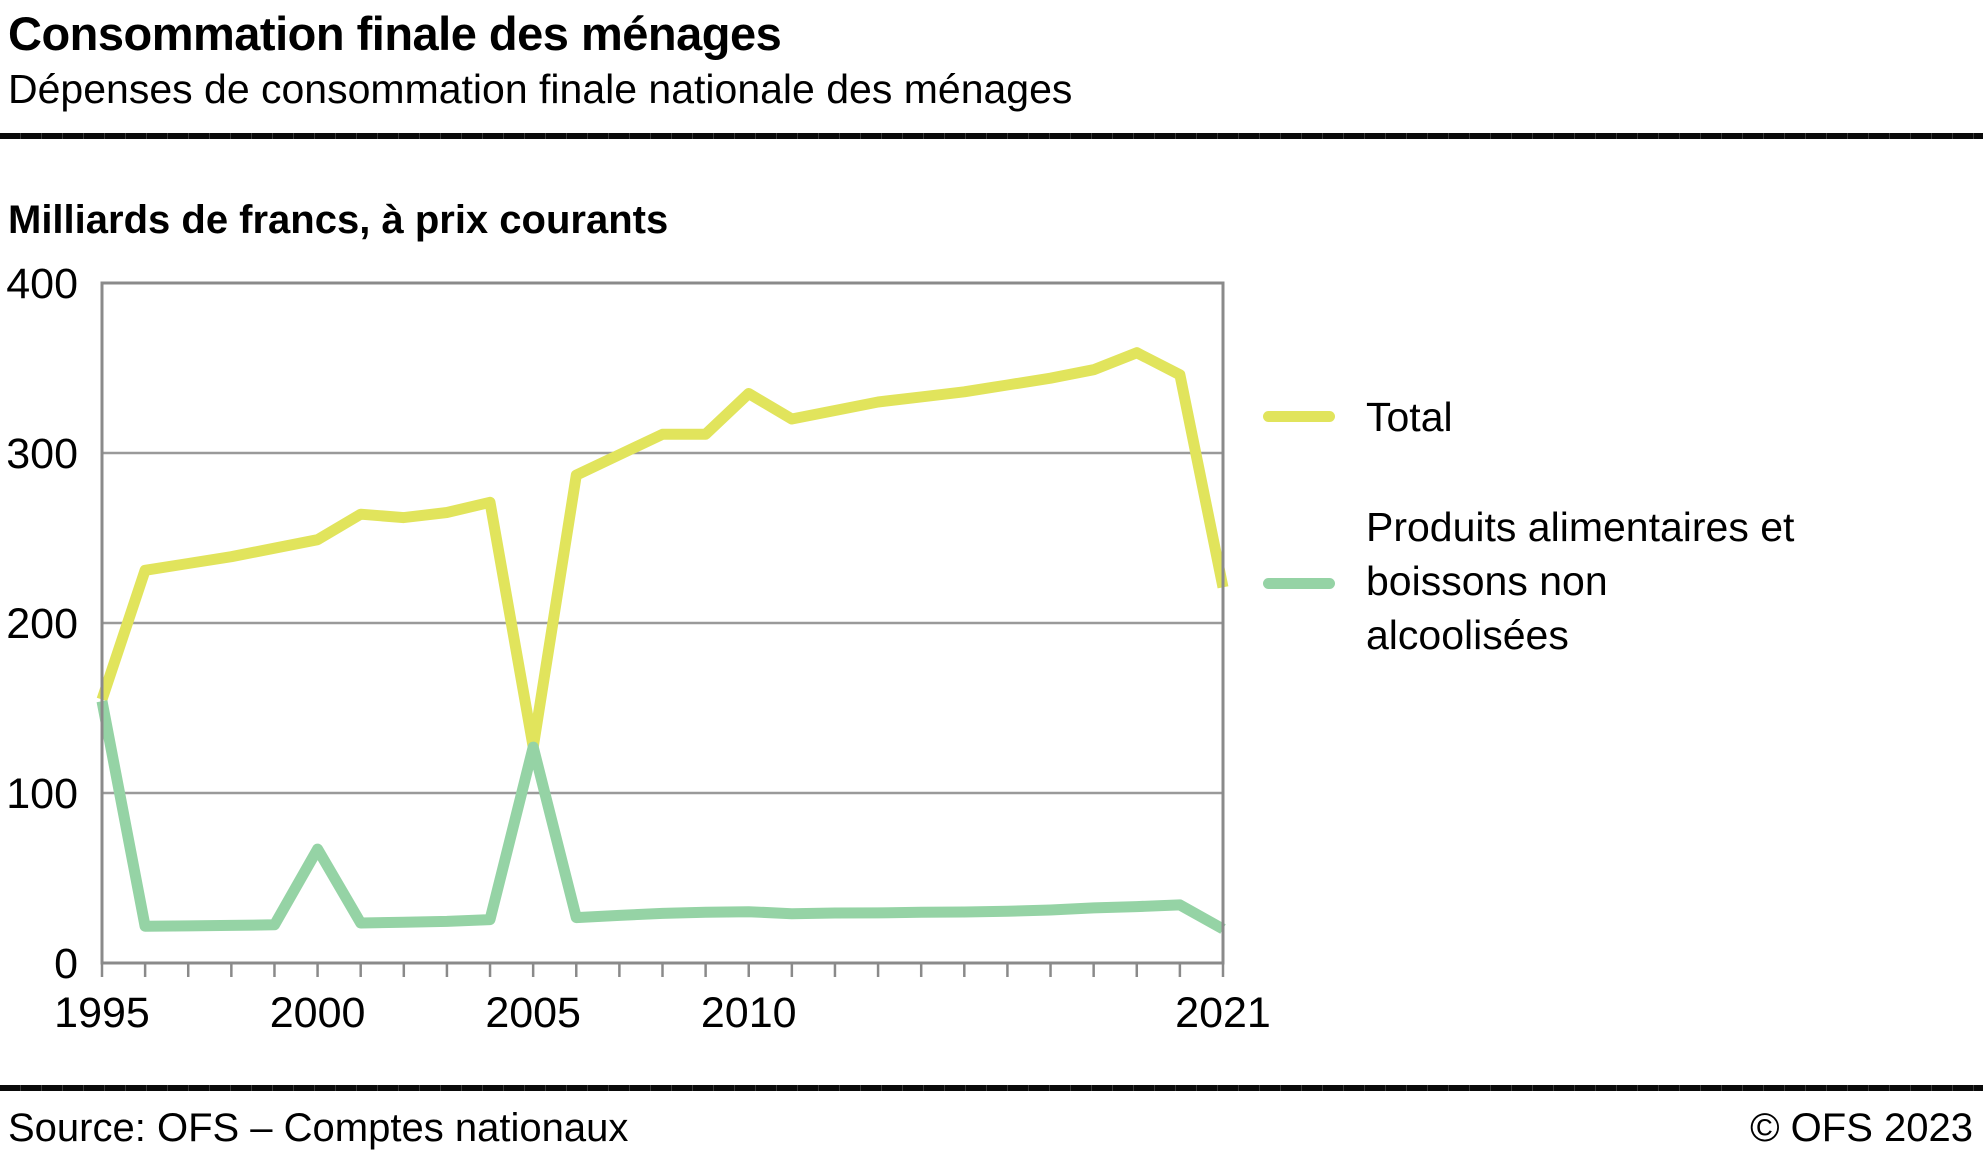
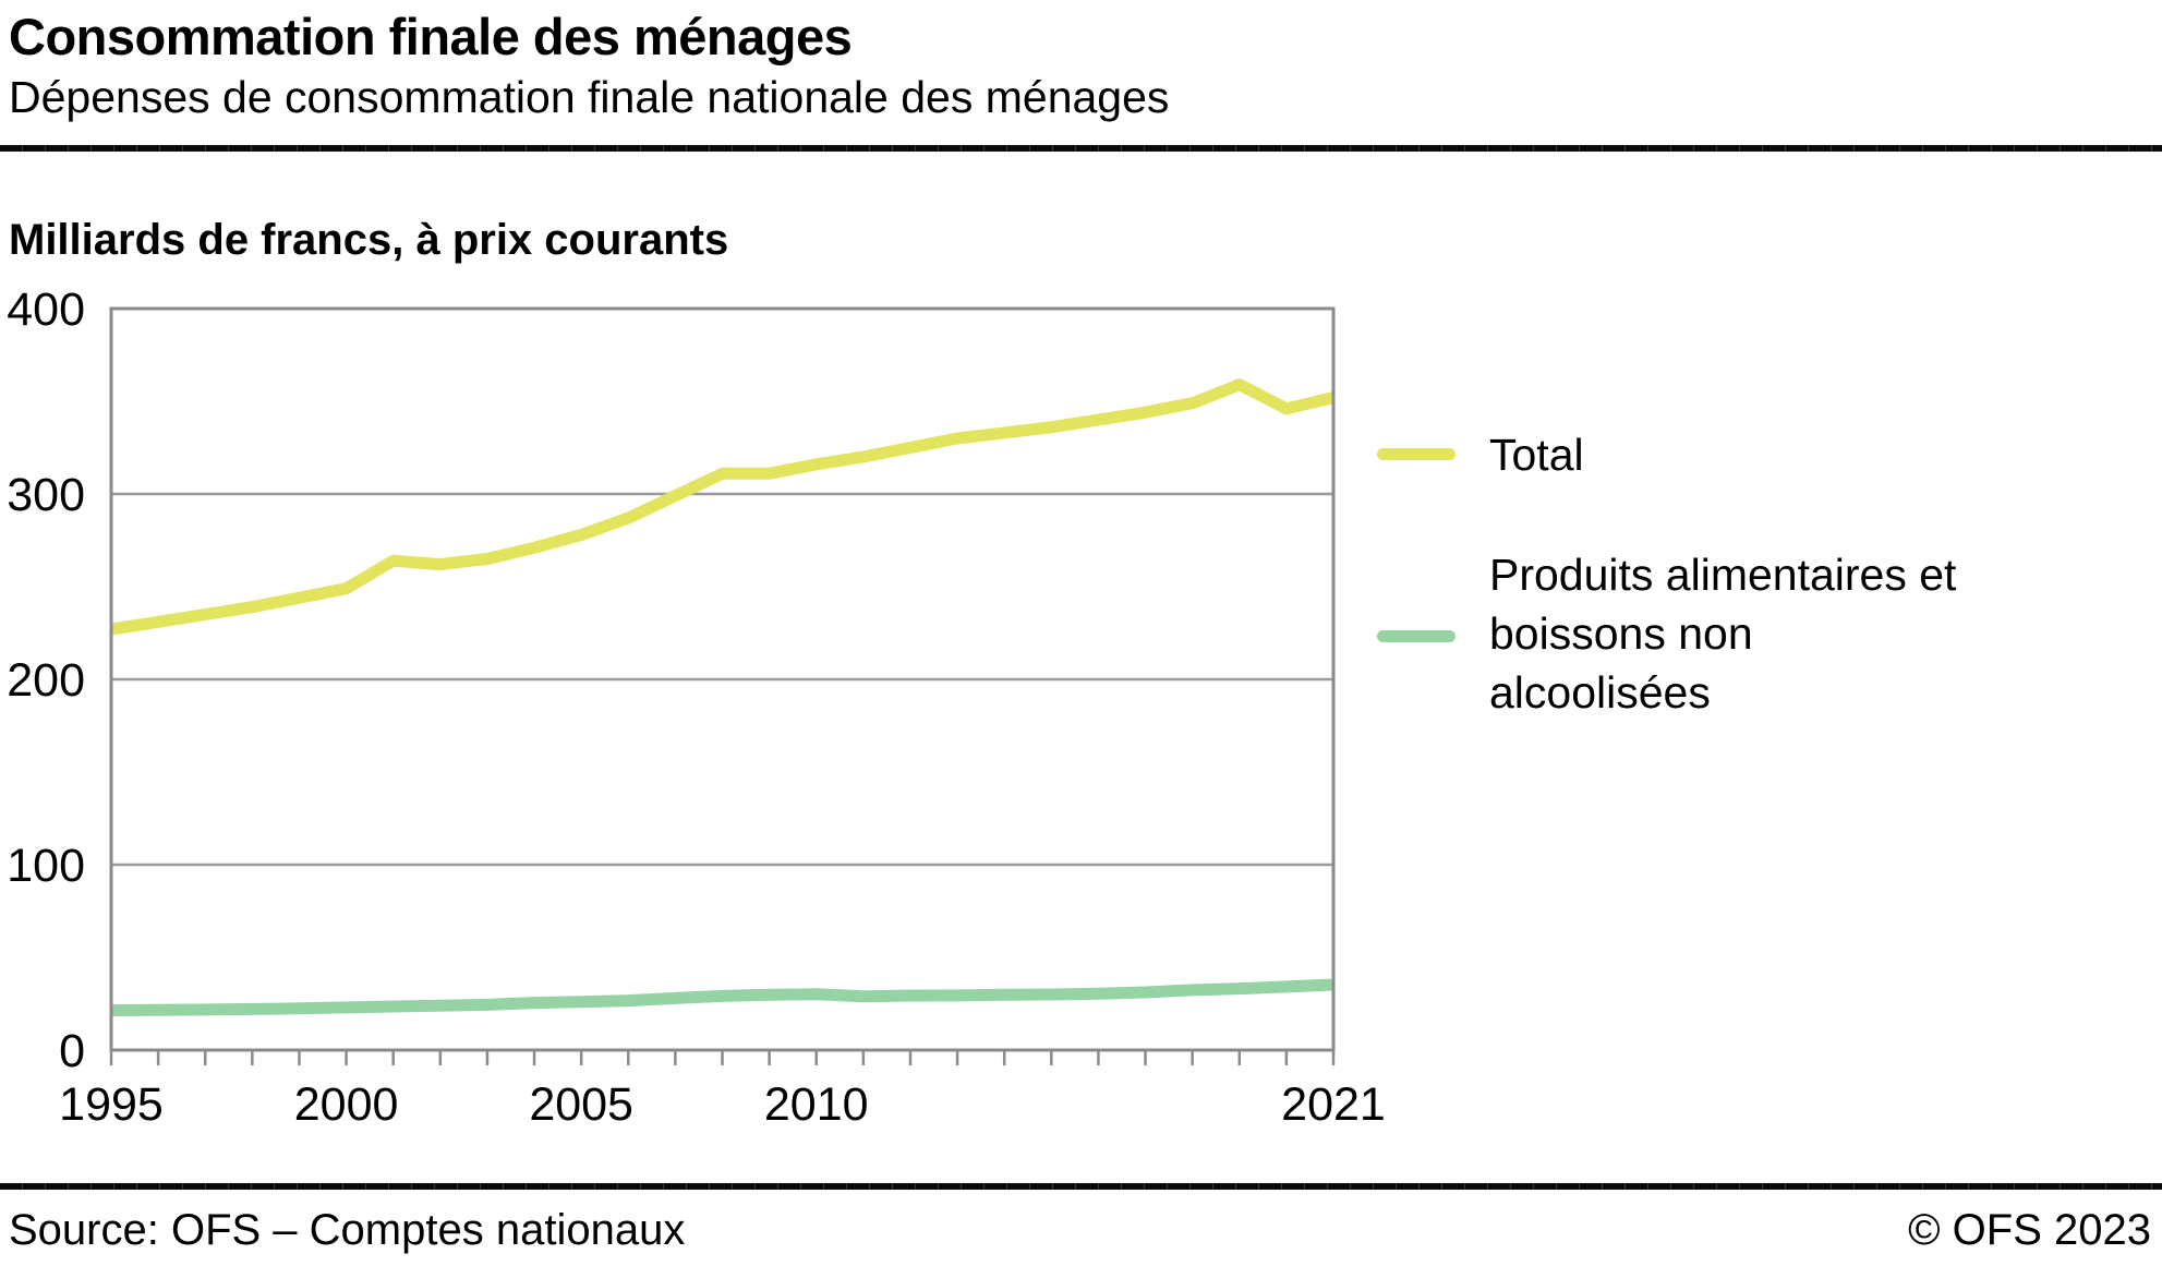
Total/1995: 155 -> 227
Produits alimentaires et boissons non alcoolisées/1995: 154 -> 22
Produits alimentaires et boissons non alcoolisées/2000: 67 -> 23
Total/2005: 127 -> 278
Produits alimentaires et boissons non alcoolisées/2005: 127 -> 26
Total/2010: 335 -> 316
Total/2021: 221 -> 352
Produits alimentaires et boissons non alcoolisées/2021: 20 -> 35
